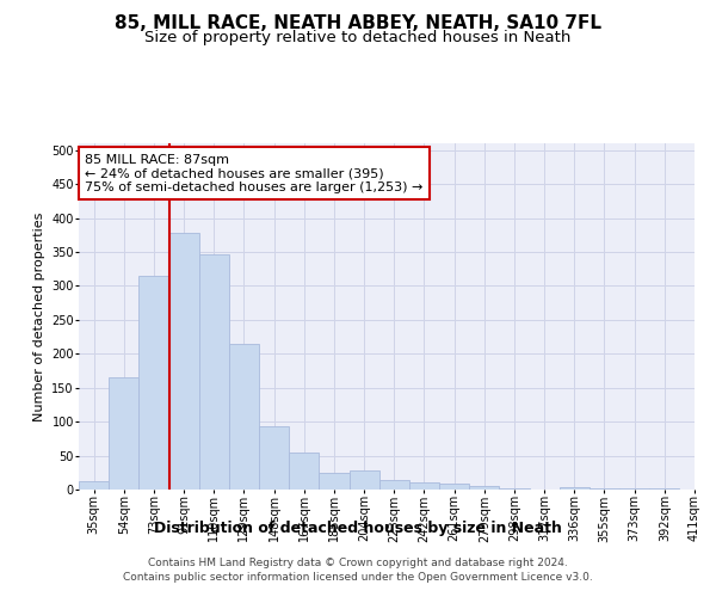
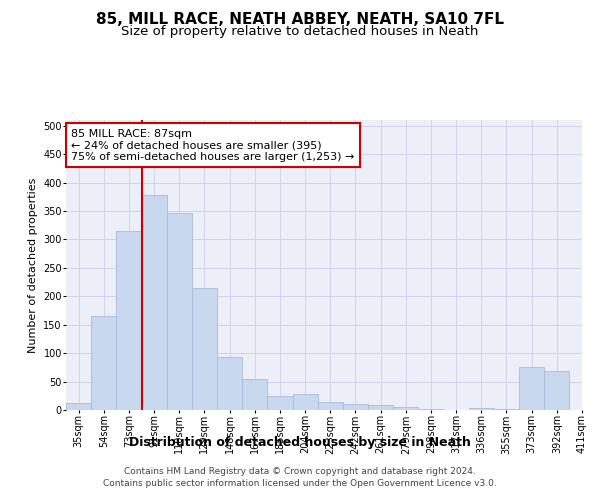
373sqm: 1 -> 76
392sqm: 1 -> 68
